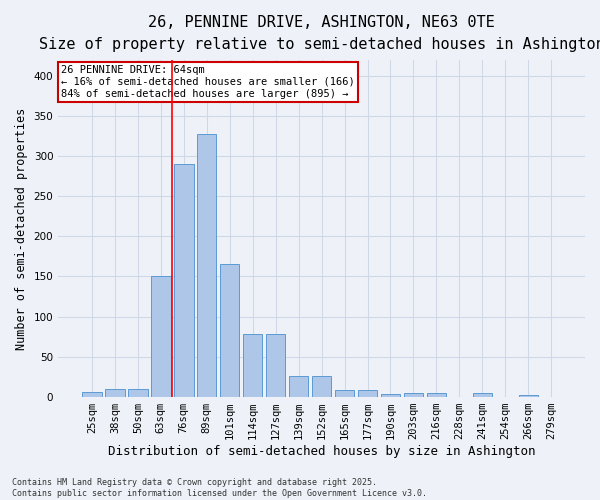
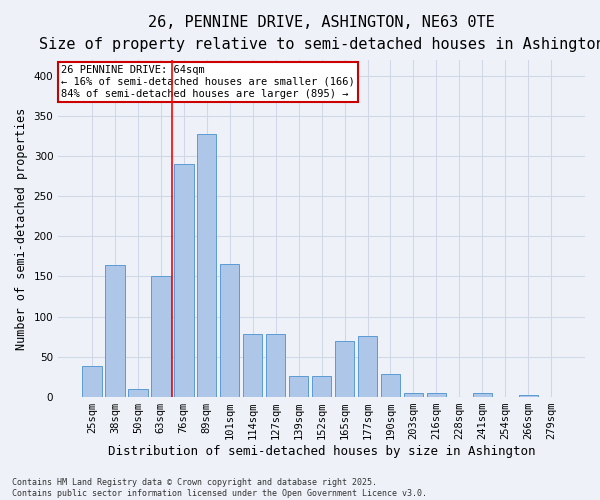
25sqm: 6 -> 38
38sqm: 10 -> 164
165sqm: 8 -> 70
177sqm: 8 -> 76
190sqm: 3 -> 28
